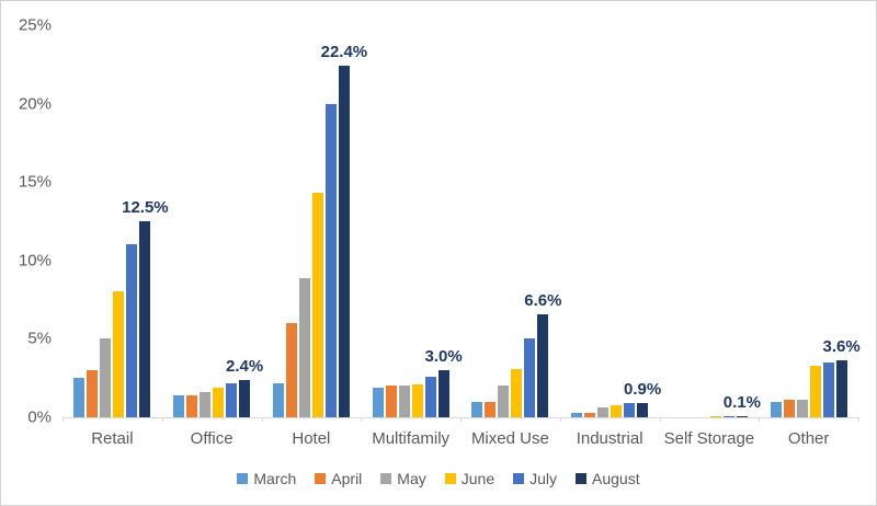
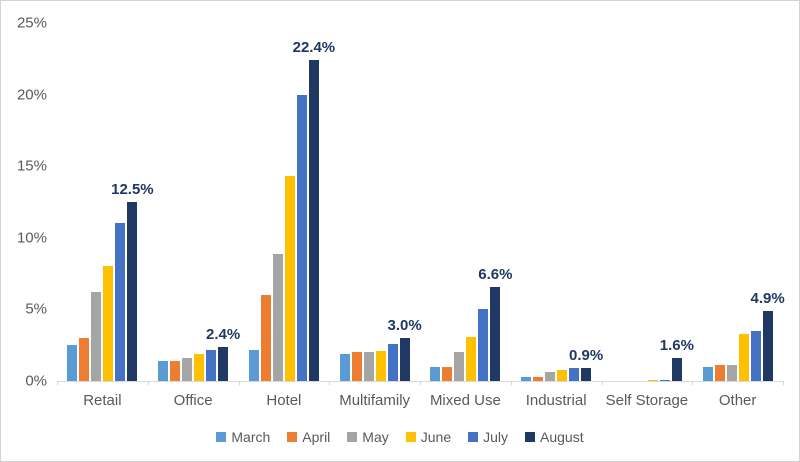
May/Retail: 5.0% -> 6.2%
August/Self Storage: 0.1% -> 1.6%
August/Other: 3.6% -> 4.9%
